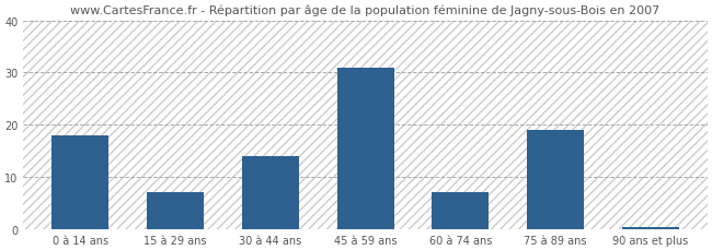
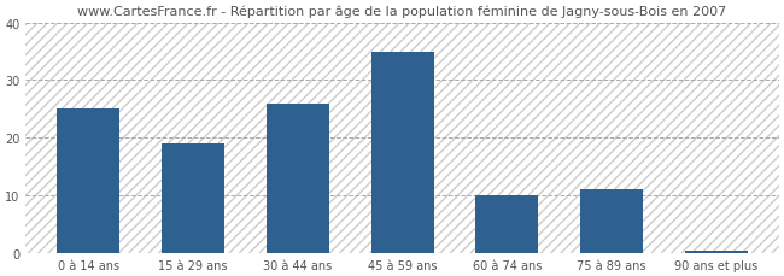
0 à 14 ans: 18.0 -> 25.0
15 à 29 ans: 7.0 -> 19.0
30 à 44 ans: 14.0 -> 26.0
45 à 59 ans: 31.0 -> 35.0
60 à 74 ans: 7.0 -> 10.0
75 à 89 ans: 19.0 -> 11.0
